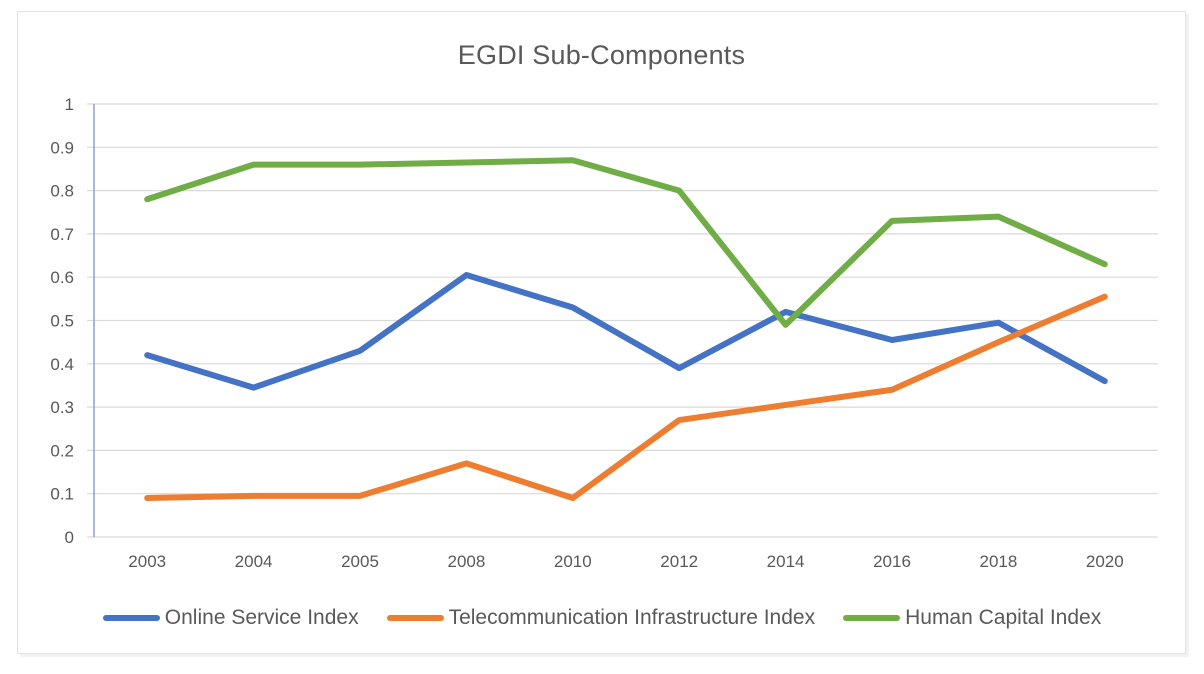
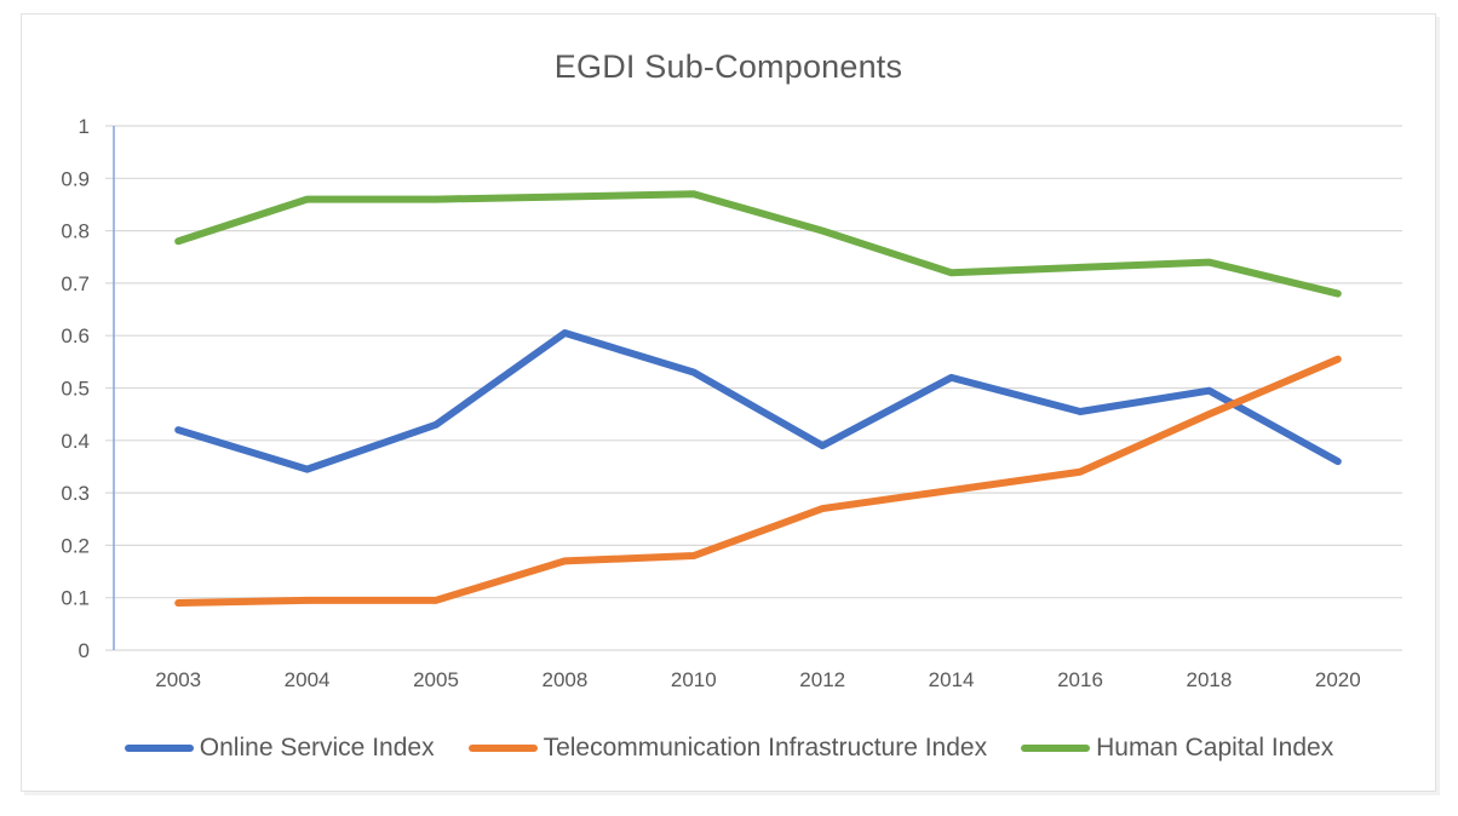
Telecommunication Infrastructure Index/2010: 0.09 -> 0.18
Human Capital Index/2014: 0.49 -> 0.72
Human Capital Index/2020: 0.63 -> 0.68
